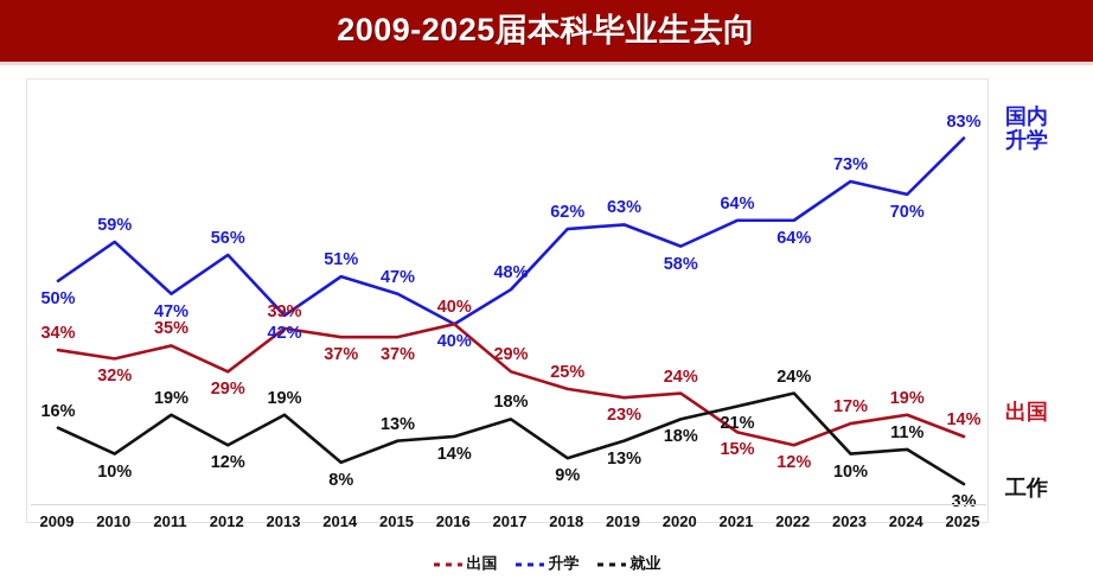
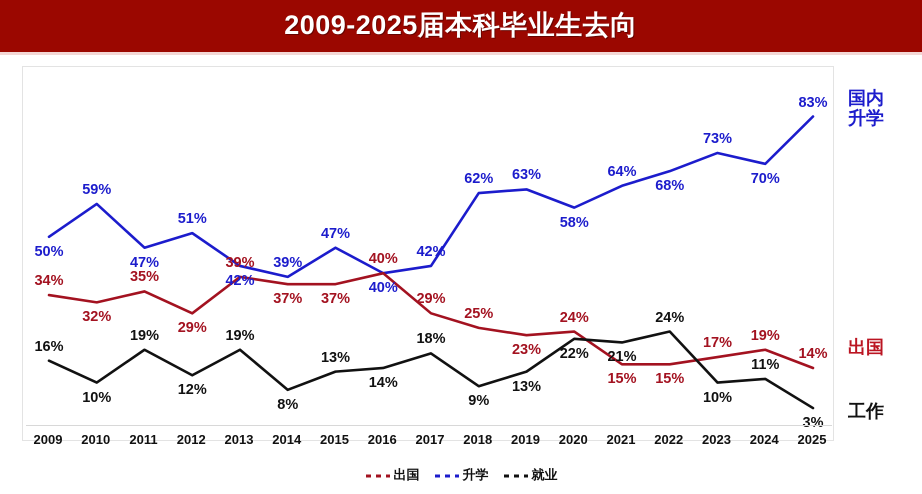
升学/2012: 56% -> 51%
升学/2014: 51% -> 39%
升学/2017: 48% -> 42%
就业/2020: 18% -> 22%
升学/2022: 64% -> 68%
出国/2022: 12% -> 15%
